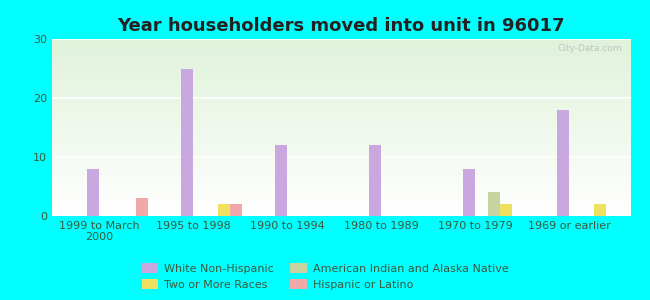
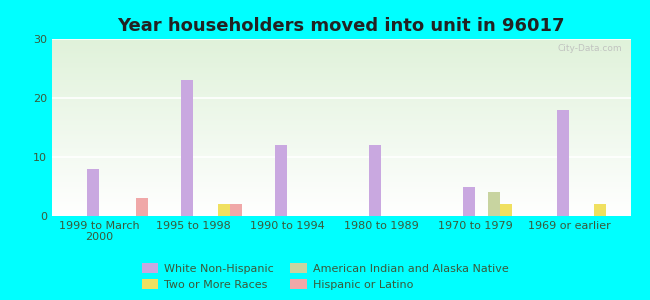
White Non-Hispanic/1995 to 1998: 25 -> 23
White Non-Hispanic/1970 to 1979: 8 -> 5
